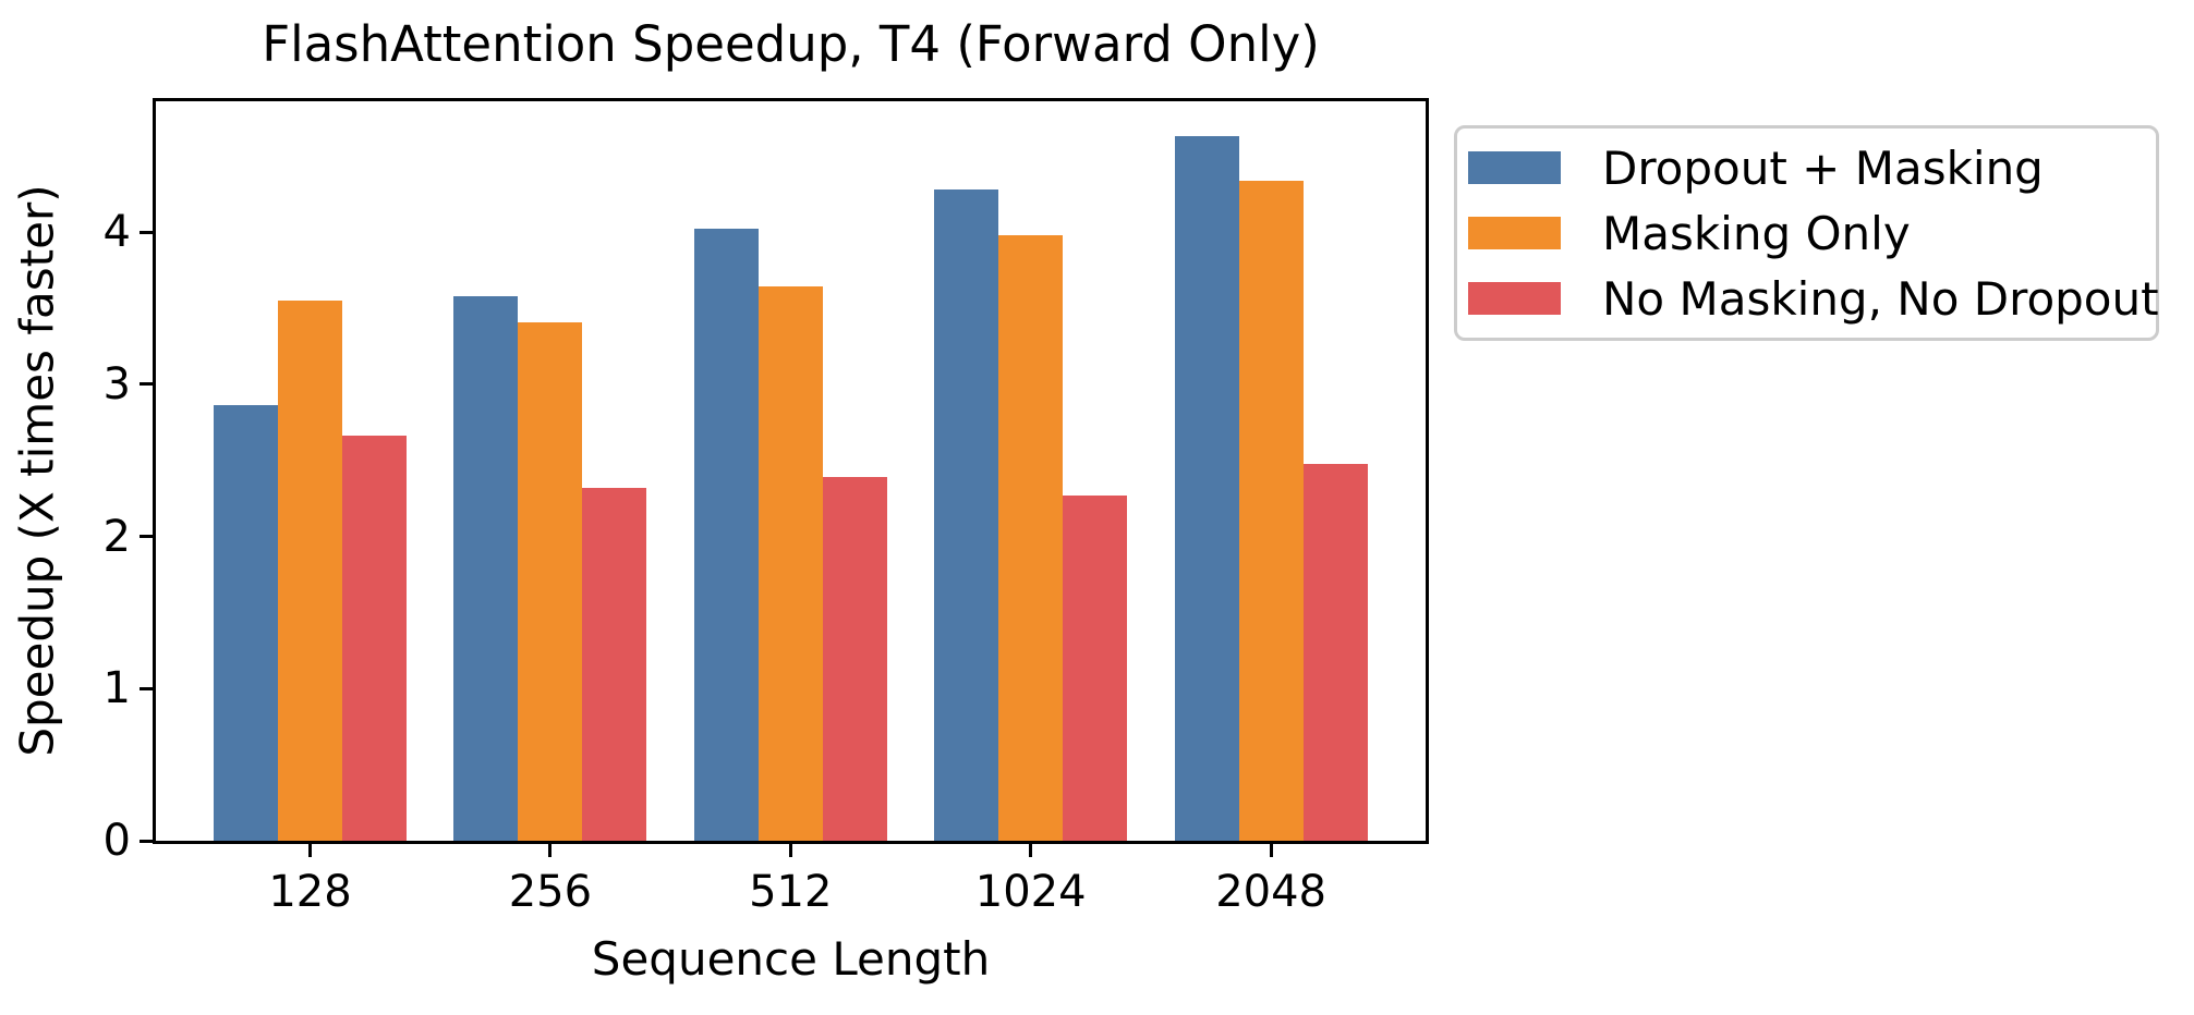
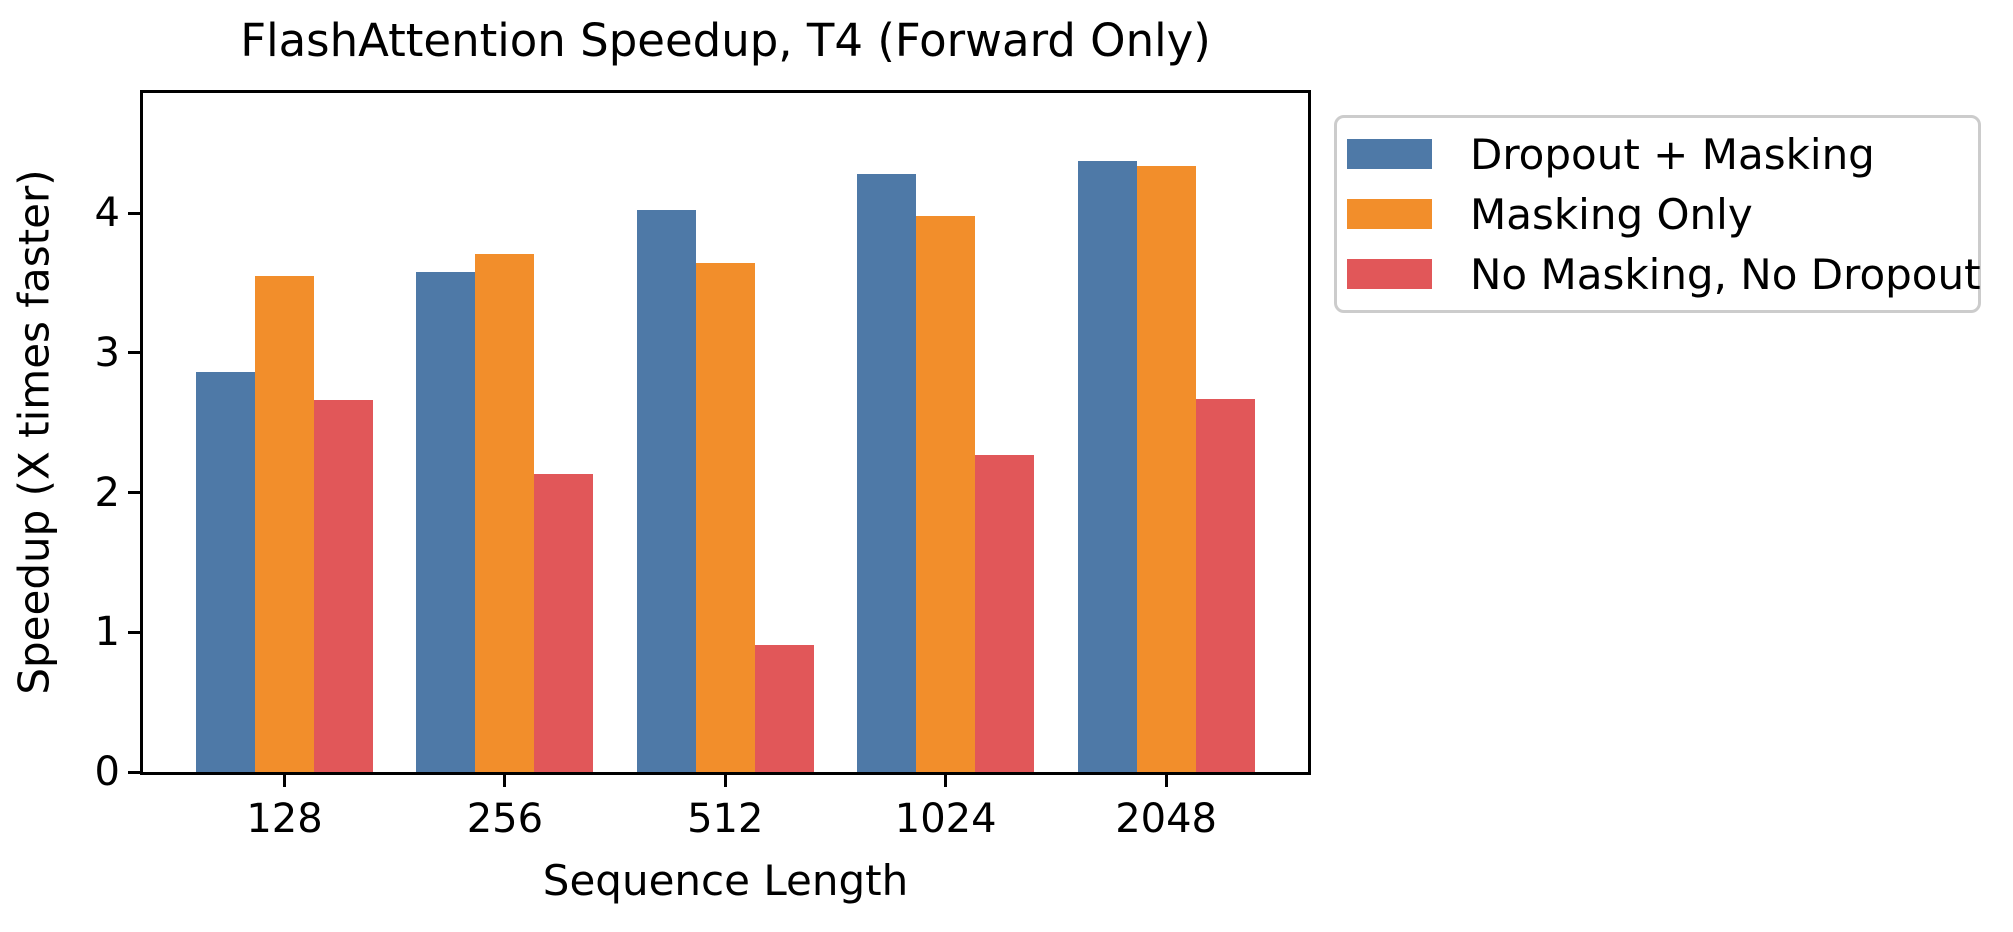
Masking Only/256: 3.41 -> 3.71
No Masking, No Dropout/256: 2.32 -> 2.13
No Masking, No Dropout/512: 2.39 -> 0.91
Dropout + Masking/2048: 4.63 -> 4.37
No Masking, No Dropout/2048: 2.48 -> 2.67
